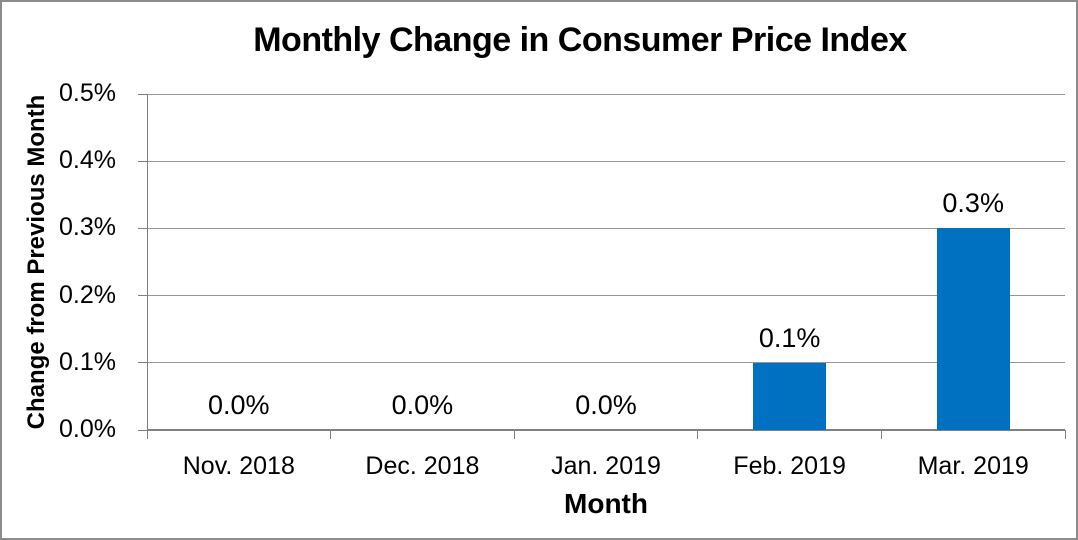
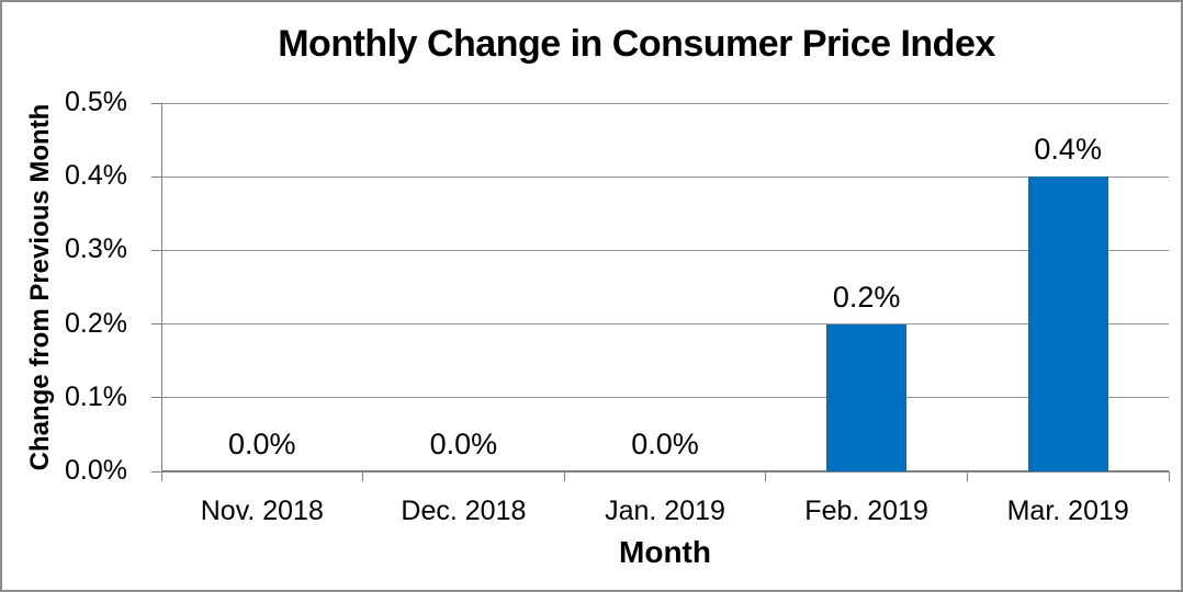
Feb. 2019: 0.1% -> 0.2%
Mar. 2019: 0.3% -> 0.4%
